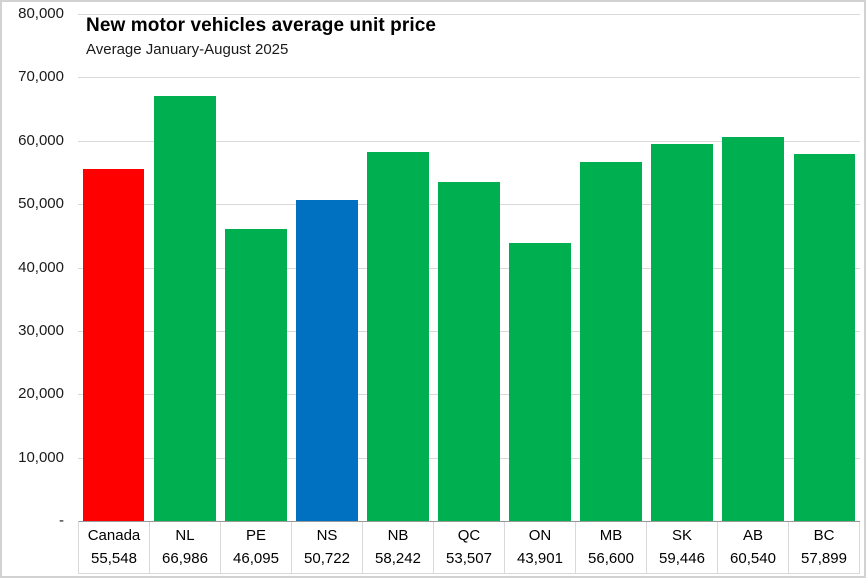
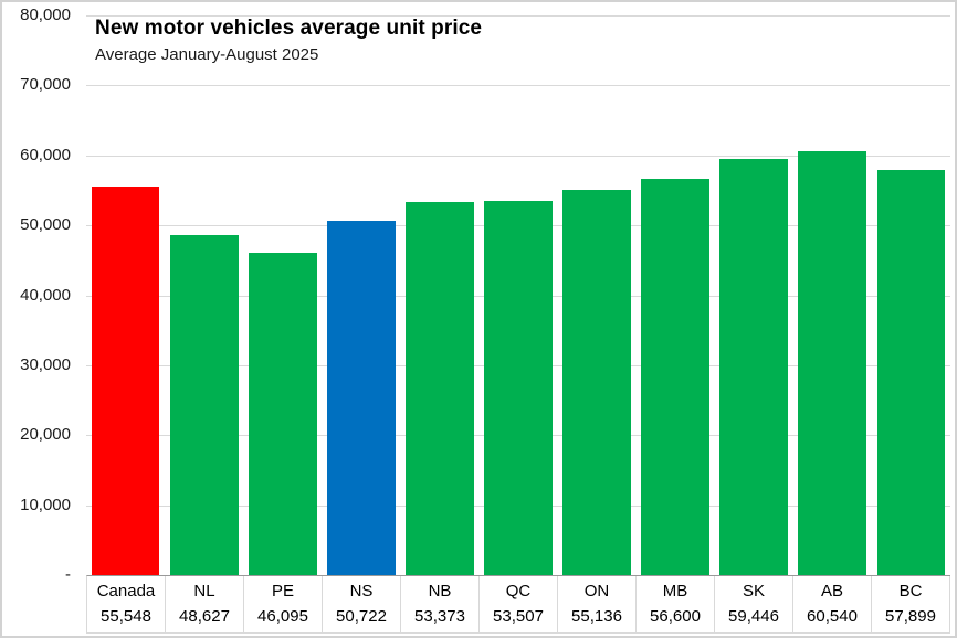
NL: 66,986 -> 48,627
NB: 58,242 -> 53,373
ON: 43,901 -> 55,136
